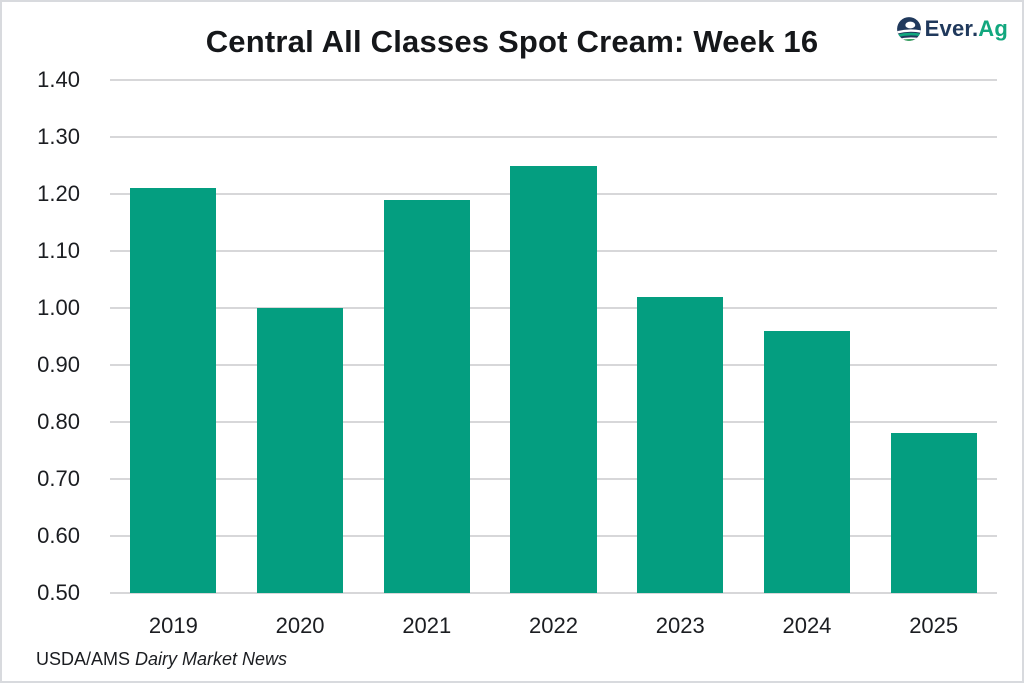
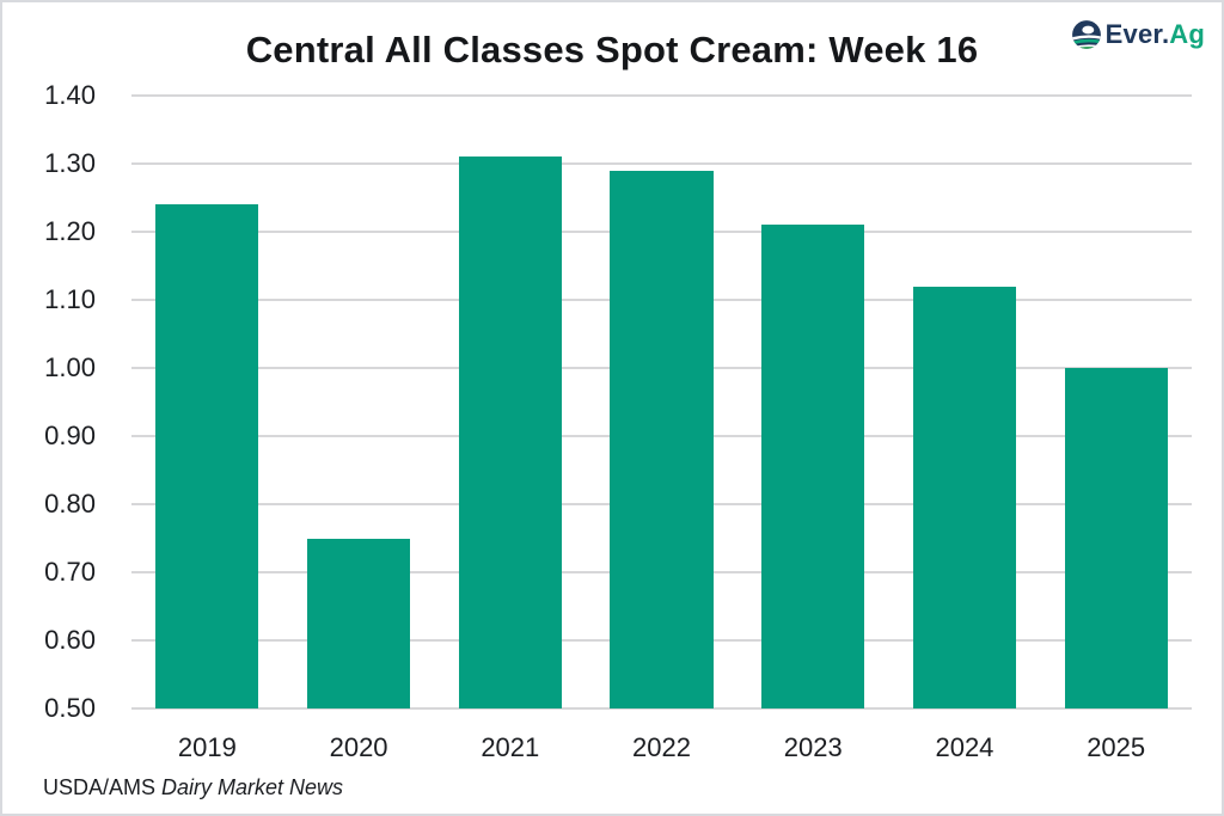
2019: 1.21 -> 1.24
2020: 1.00 -> 0.75
2021: 1.19 -> 1.31
2022: 1.25 -> 1.29
2023: 1.02 -> 1.21
2024: 0.96 -> 1.12
2025: 0.78 -> 1.00
